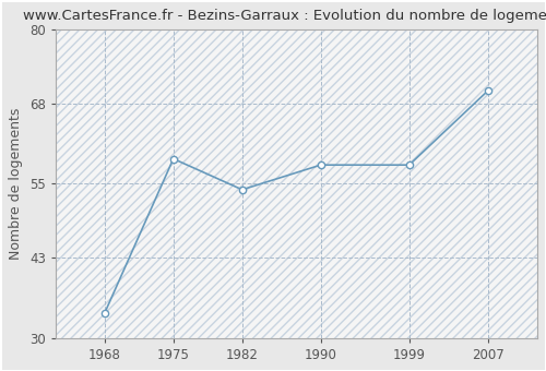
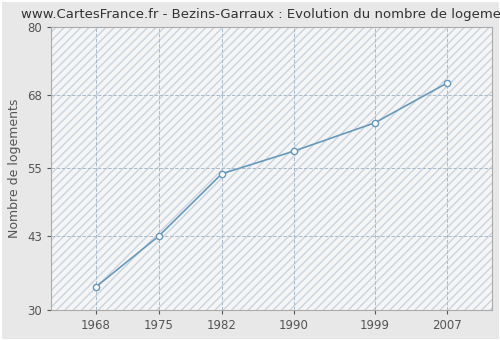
1975: 59 -> 43
1999: 58 -> 63
